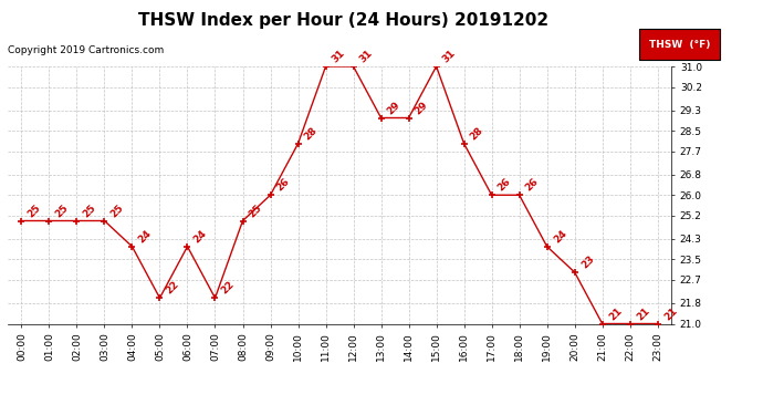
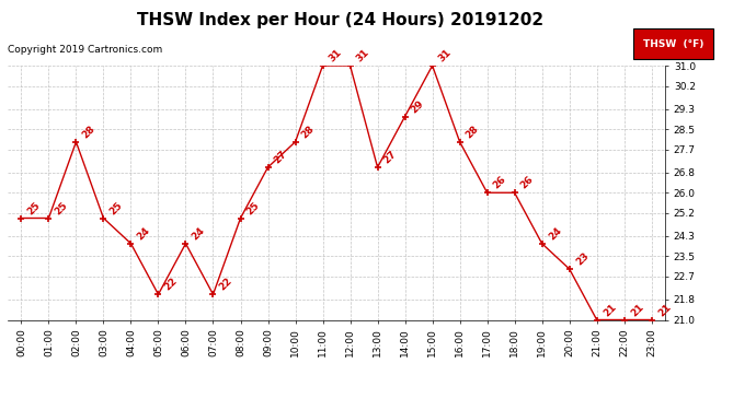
02:00: 25 -> 28
09:00: 26 -> 27
13:00: 29 -> 27
